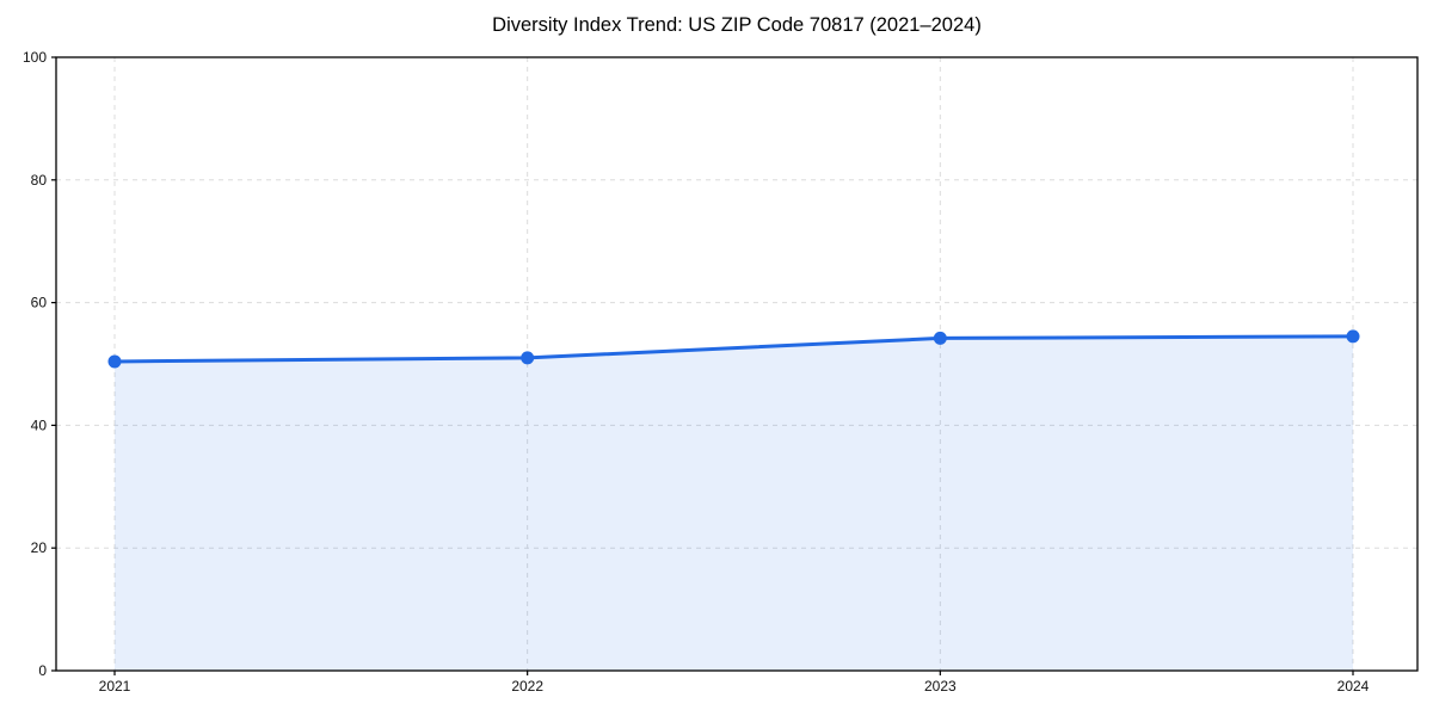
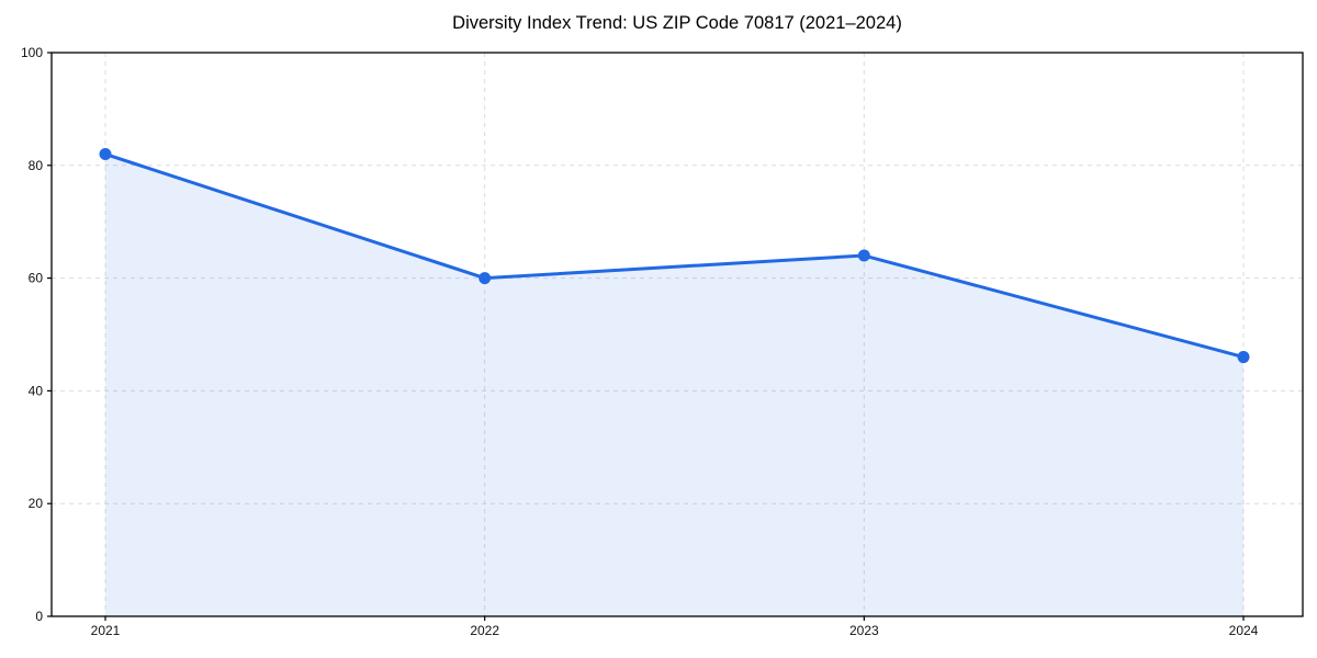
2021: 50 -> 82
2022: 51 -> 60
2023: 54 -> 64
2024: 54 -> 46
